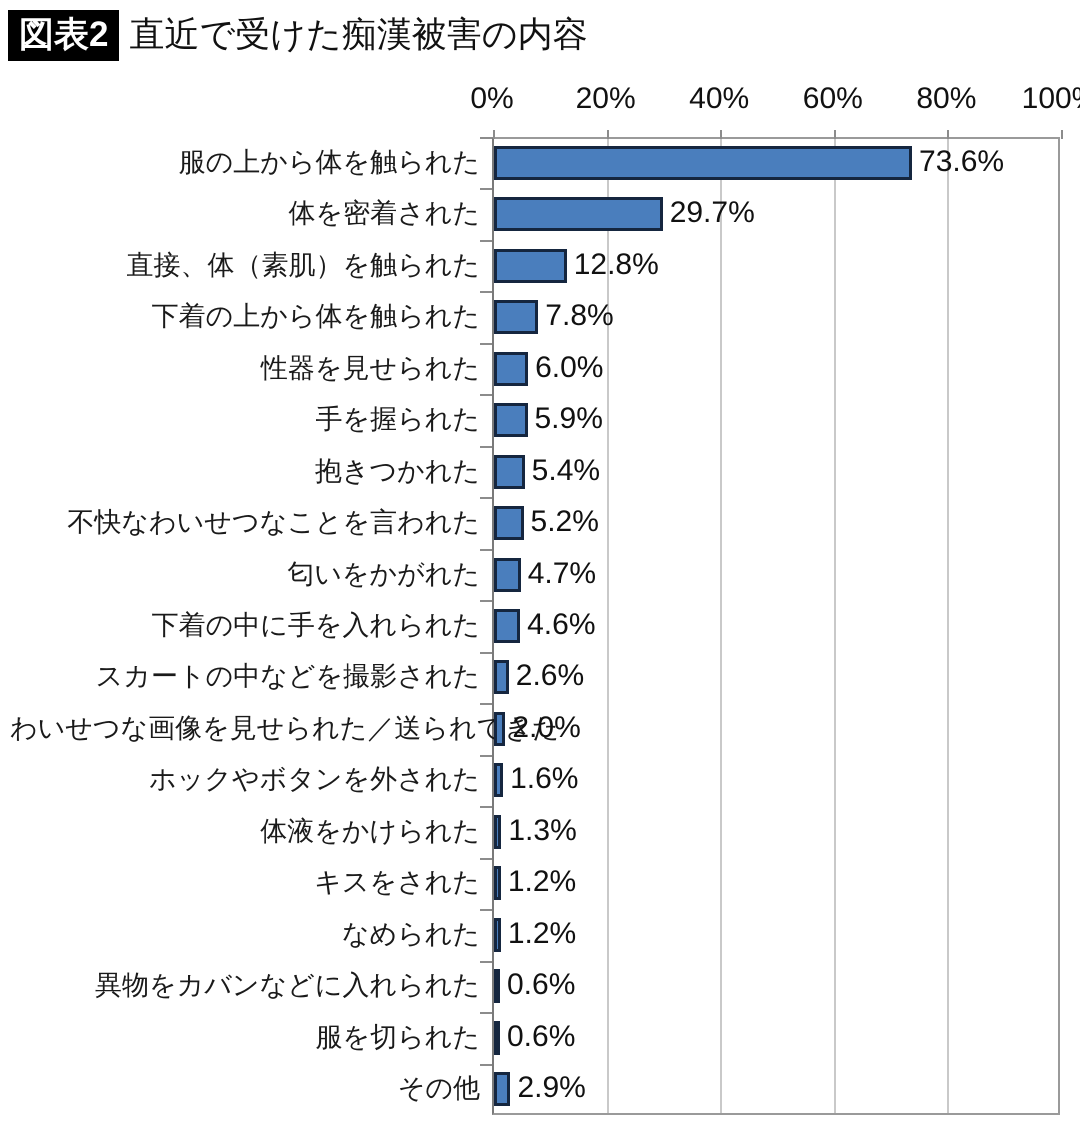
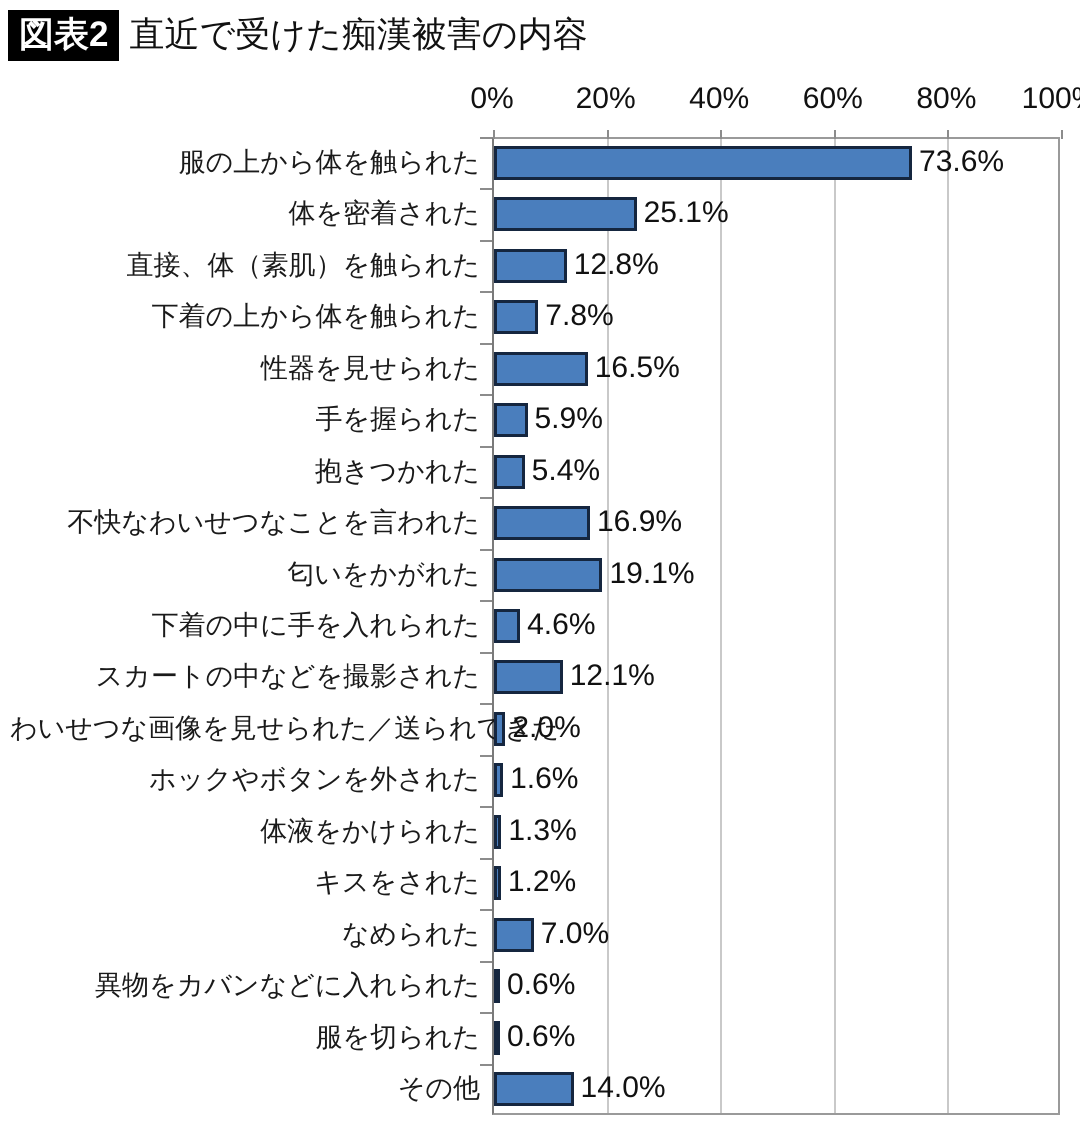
体を密着された: 29.7% -> 25.1%
性器を見せられた: 6.0% -> 16.5%
不快なわいせつなことを言われた: 5.2% -> 16.9%
匂いをかがれた: 4.7% -> 19.1%
スカートの中などを撮影された: 2.6% -> 12.1%
なめられた: 1.2% -> 7.0%
その他: 2.9% -> 14.0%
